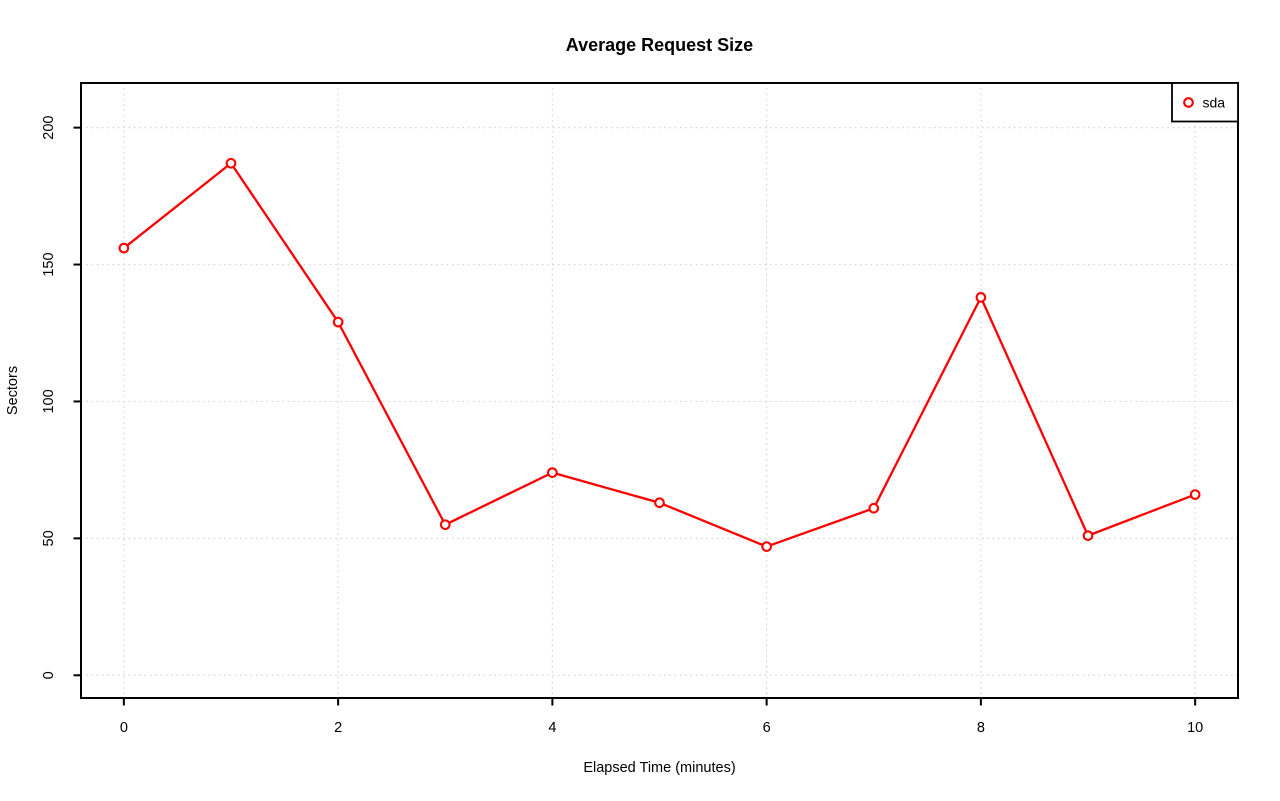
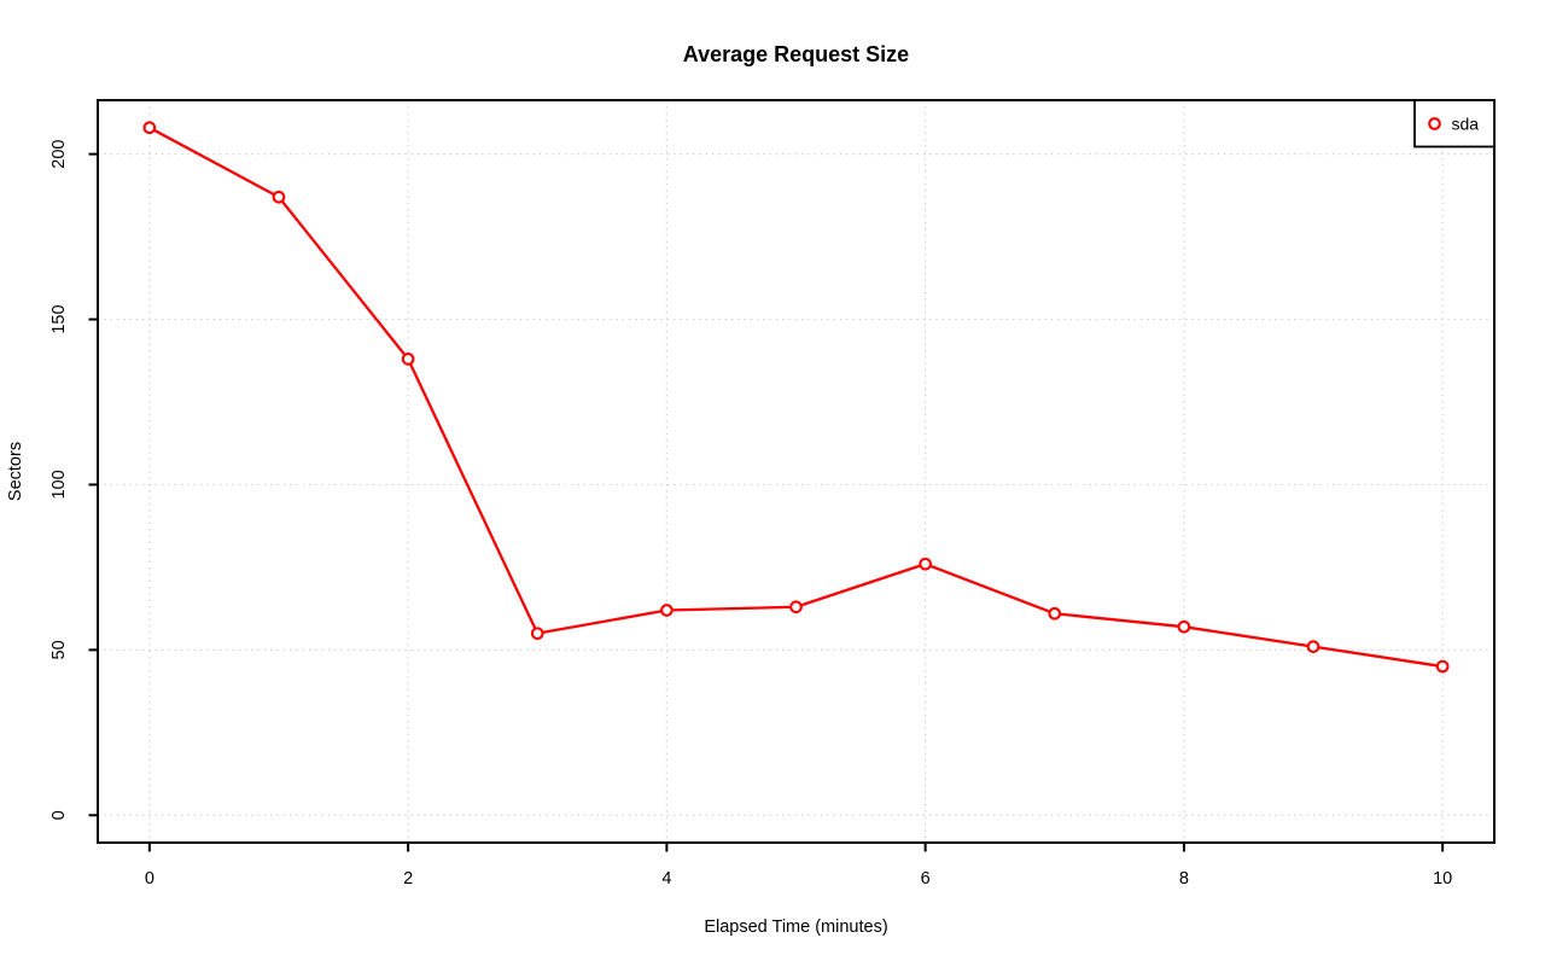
0: 156 -> 208
2: 129 -> 138
4: 74 -> 62
6: 47 -> 76
8: 138 -> 57
10: 66 -> 45
